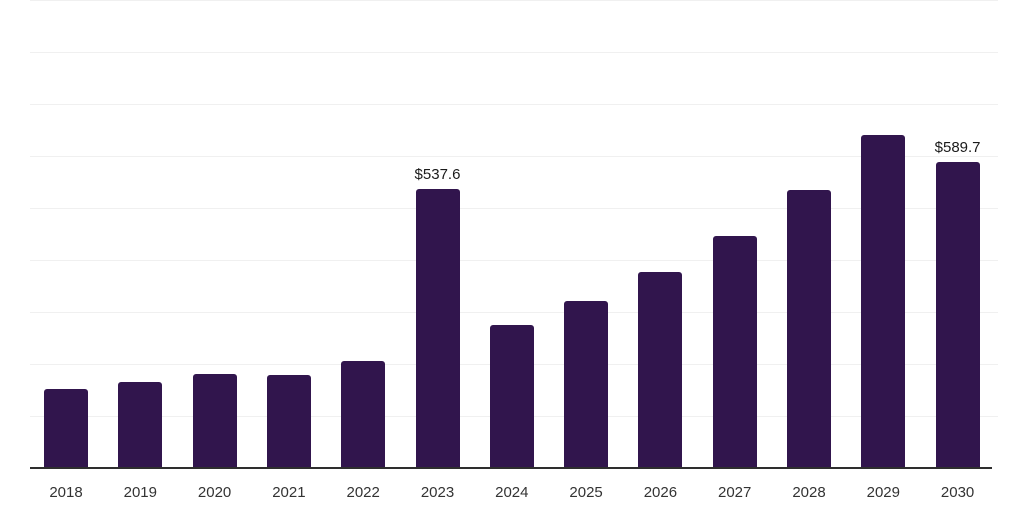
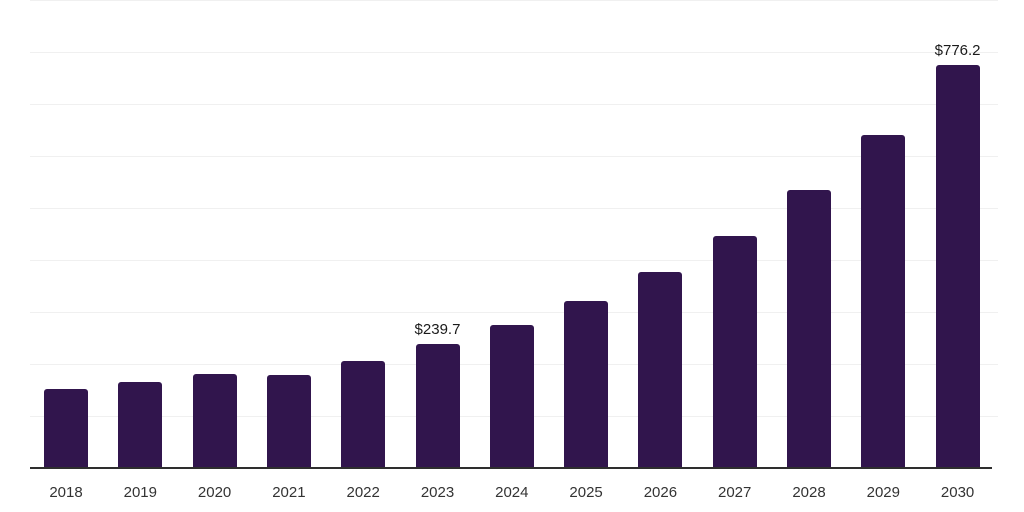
2023: $537.6 -> $239.7
2030: $589.7 -> $776.2
